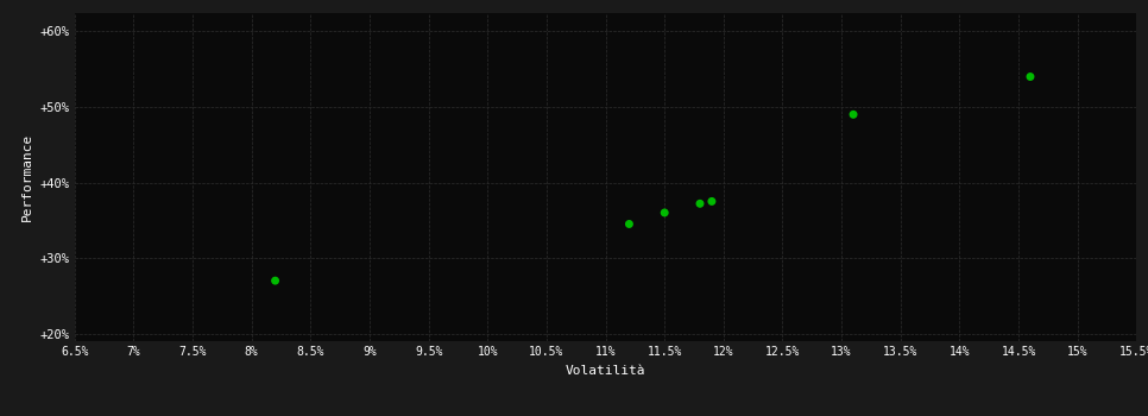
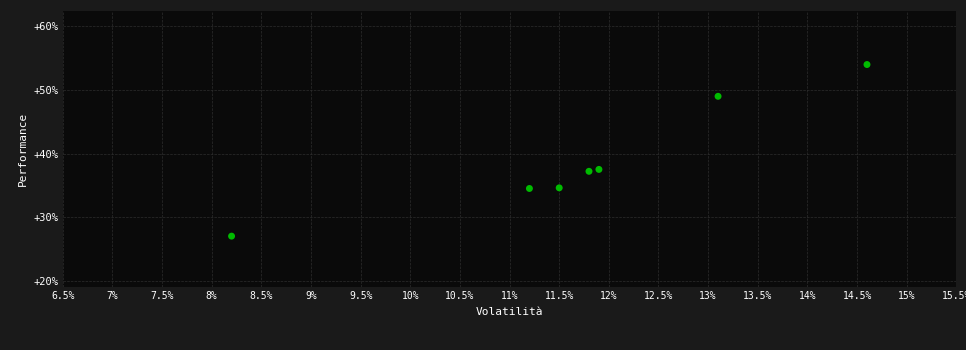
11.5%: 36.0% -> 34.6%
